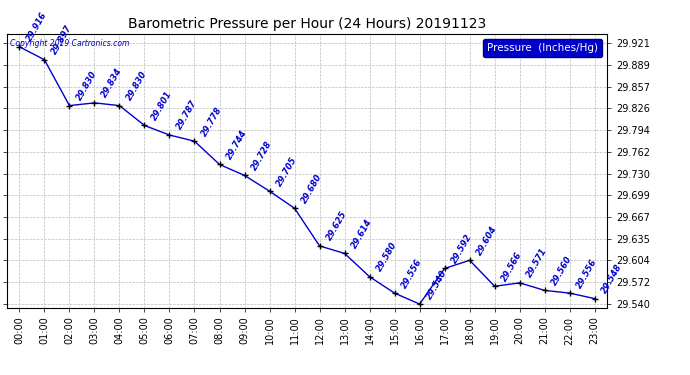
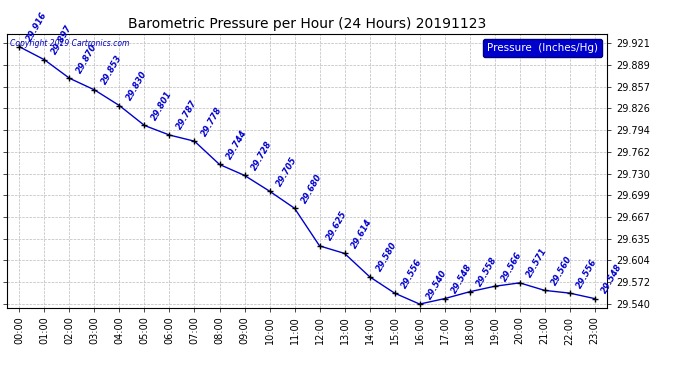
02:00: 29.830 -> 29.870
03:00: 29.834 -> 29.853
17:00: 29.592 -> 29.548
18:00: 29.604 -> 29.558
